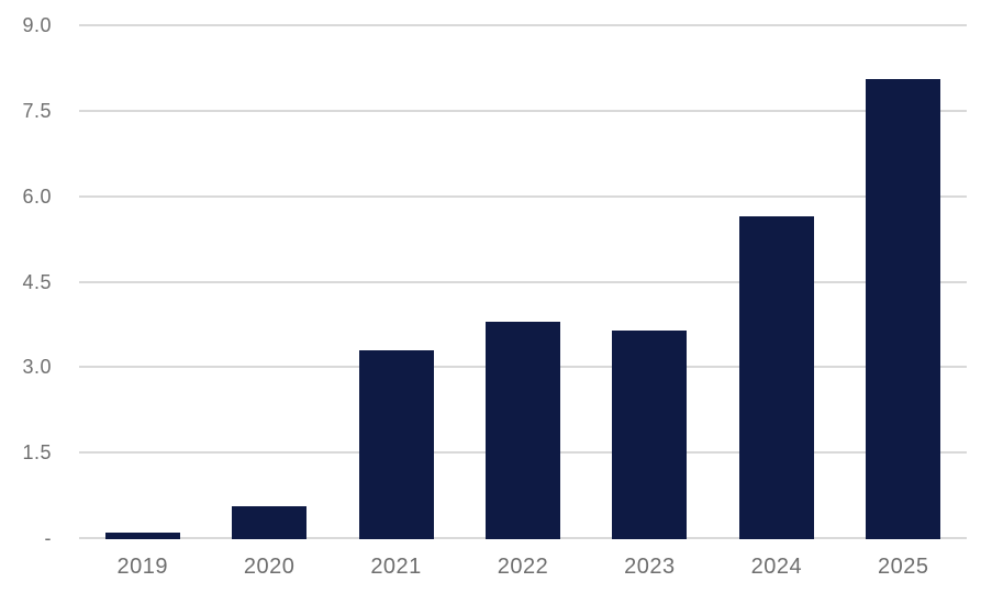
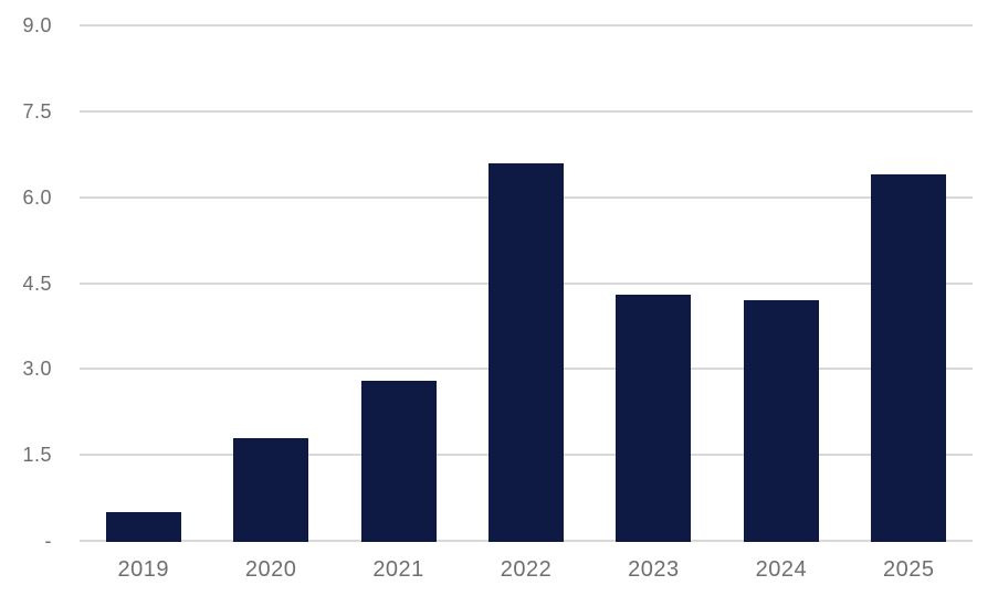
2019: 0.1 -> 0.5
2020: 0.6 -> 1.8
2021: 3.3 -> 2.8
2022: 3.8 -> 6.6
2023: 3.6 -> 4.3
2024: 5.7 -> 4.2
2025: 8.1 -> 6.4
